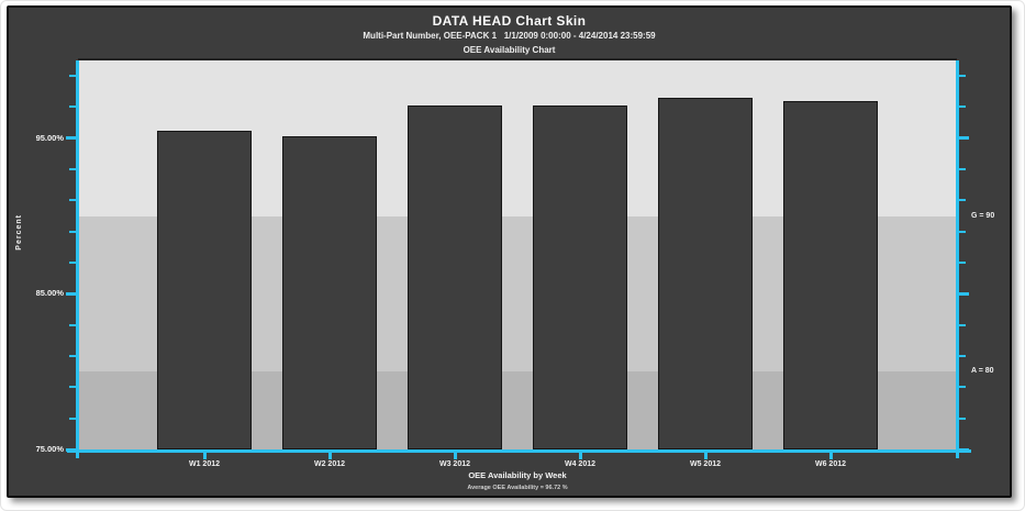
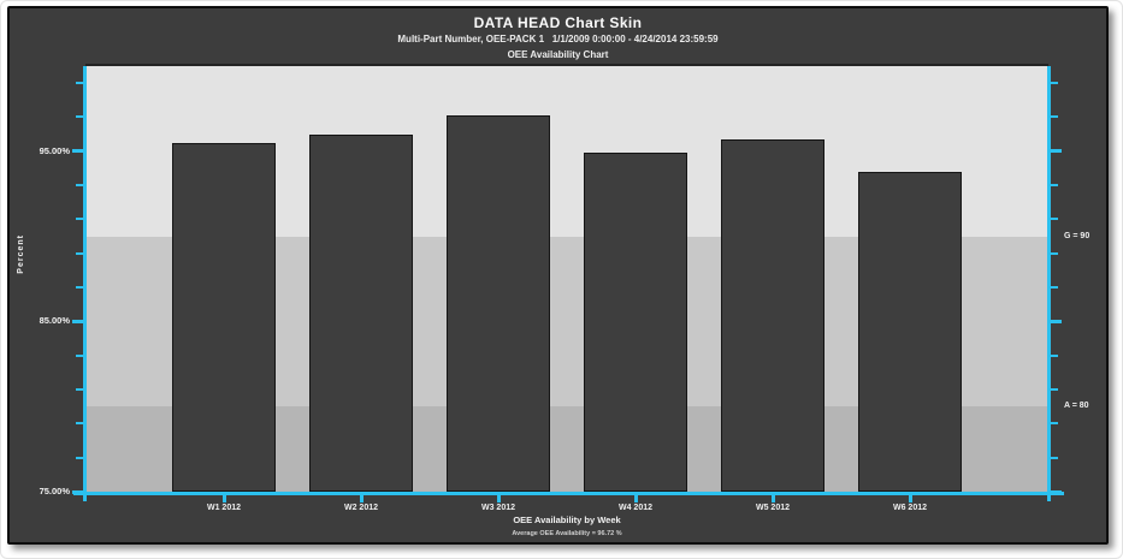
W2 2012: 95.1% -> 96.0%
W4 2012: 97.1% -> 94.9%
W5 2012: 97.6% -> 95.7%
W6 2012: 97.4% -> 93.8%
